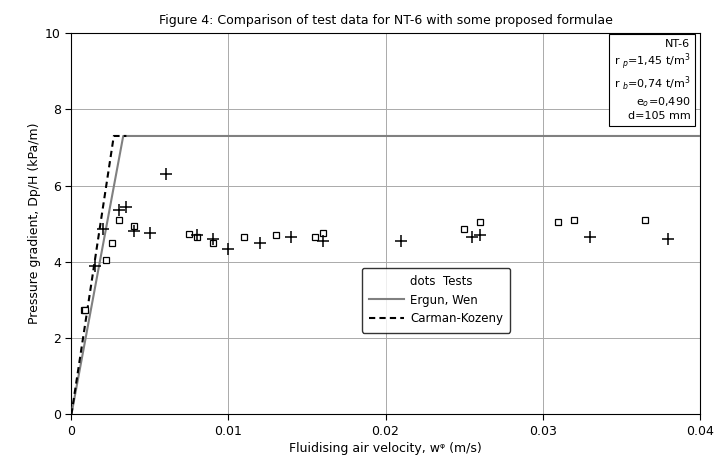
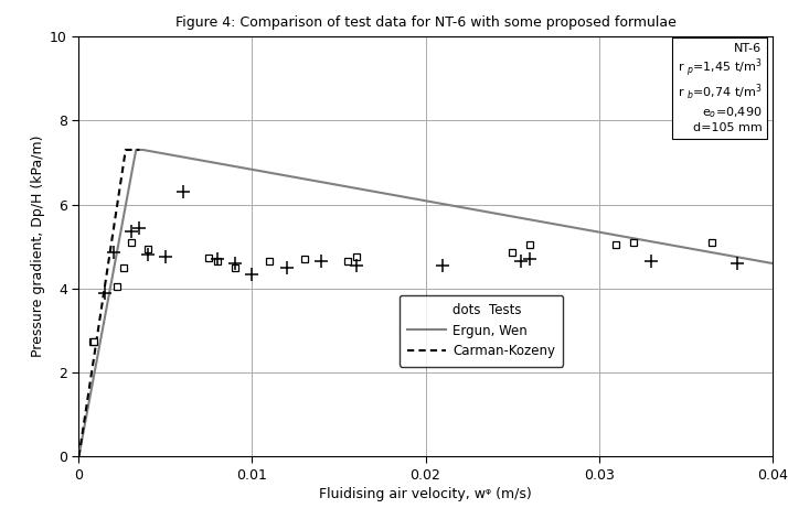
Ergun, Wen/0.04: 7.3 -> 4.6
